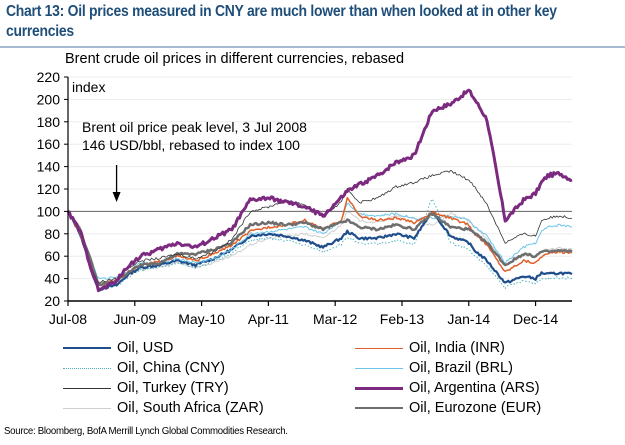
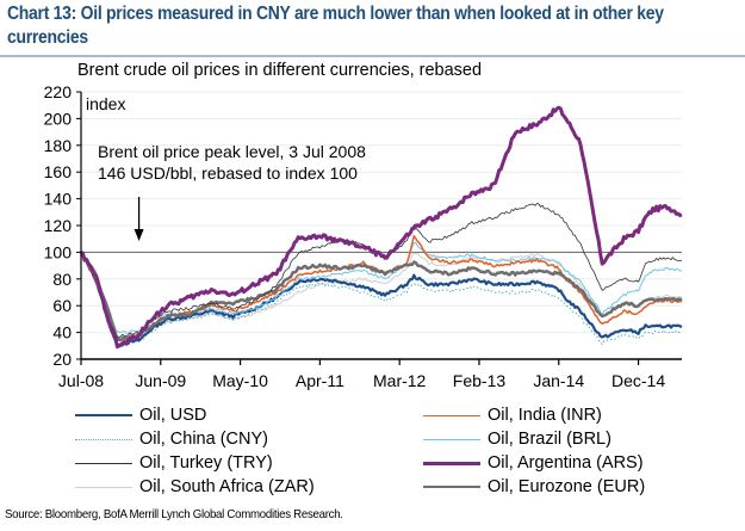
Oil, USD/60: 100 -> 76
Oil, China (CNY)/60: 112 -> 70
Oil, South Africa (ZAR)/60: 87 -> 96
Oil, India (INR)/60: 99 -> 92
Oil, Eurozone (EUR)/60: 98 -> 84
